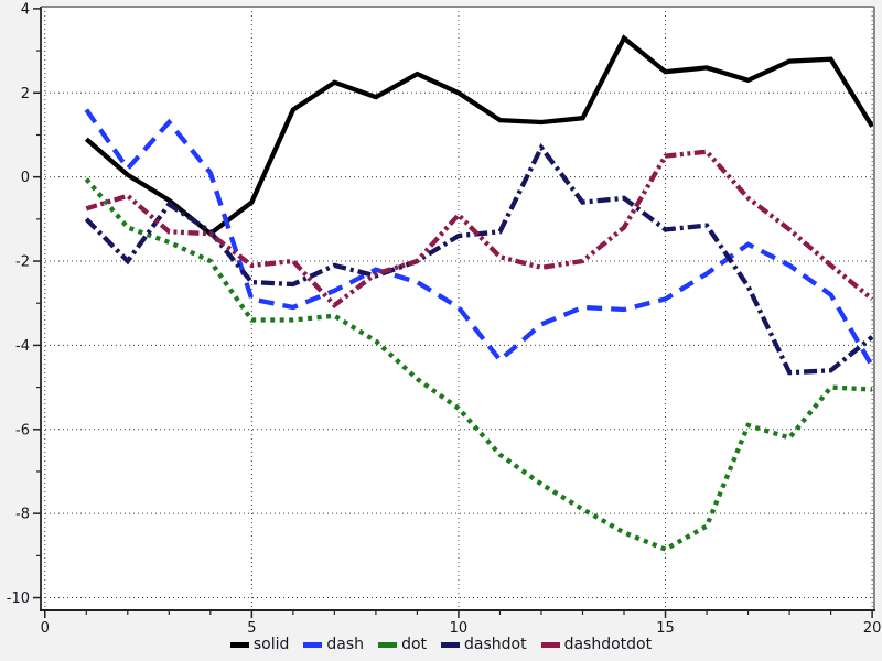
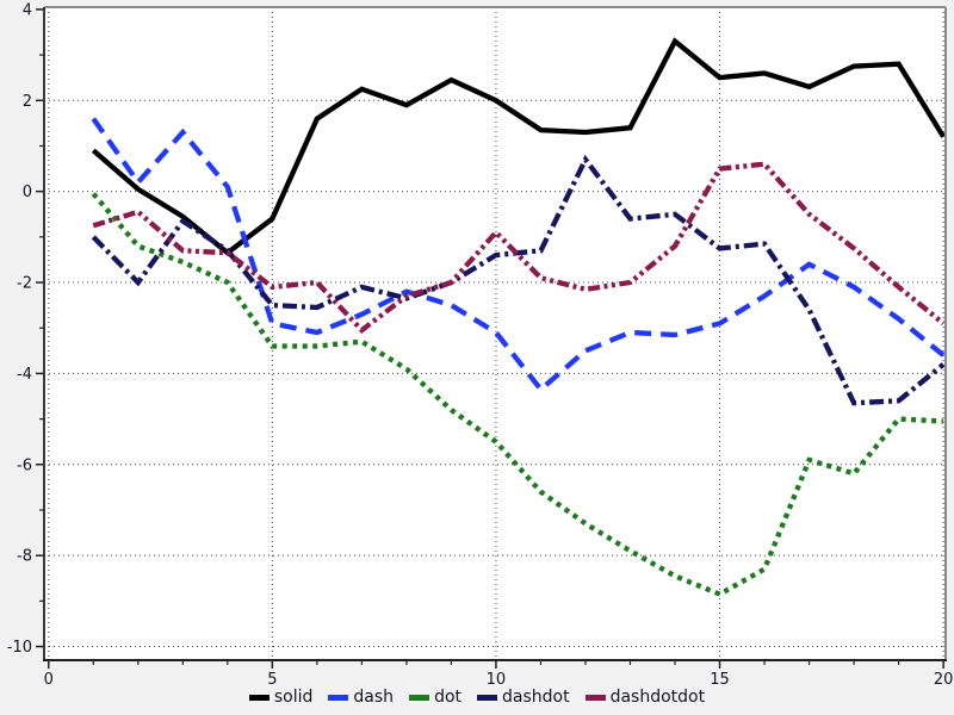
dash/20: -4.5 -> -3.6
